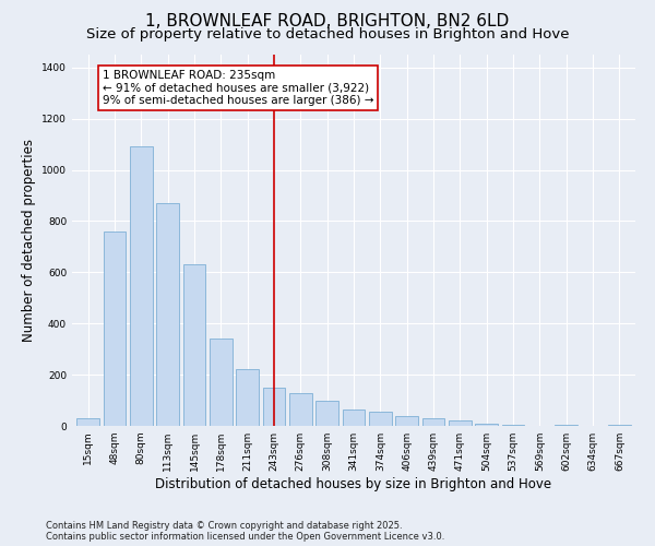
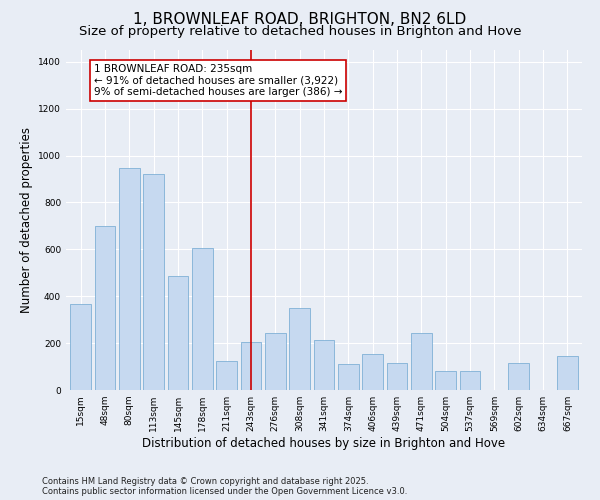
15sqm: 30 -> 365
48sqm: 760 -> 700
80sqm: 1090 -> 945
113sqm: 870 -> 920
145sqm: 630 -> 485
178sqm: 340 -> 605
211sqm: 220 -> 125
243sqm: 150 -> 205
276sqm: 130 -> 245
308sqm: 100 -> 350
341sqm: 65 -> 215
374sqm: 55 -> 110
406sqm: 40 -> 155
439sqm: 30 -> 115
471sqm: 20 -> 245
504sqm: 10 -> 80
537sqm: 5 -> 80
602sqm: 5 -> 115
667sqm: 5 -> 145
